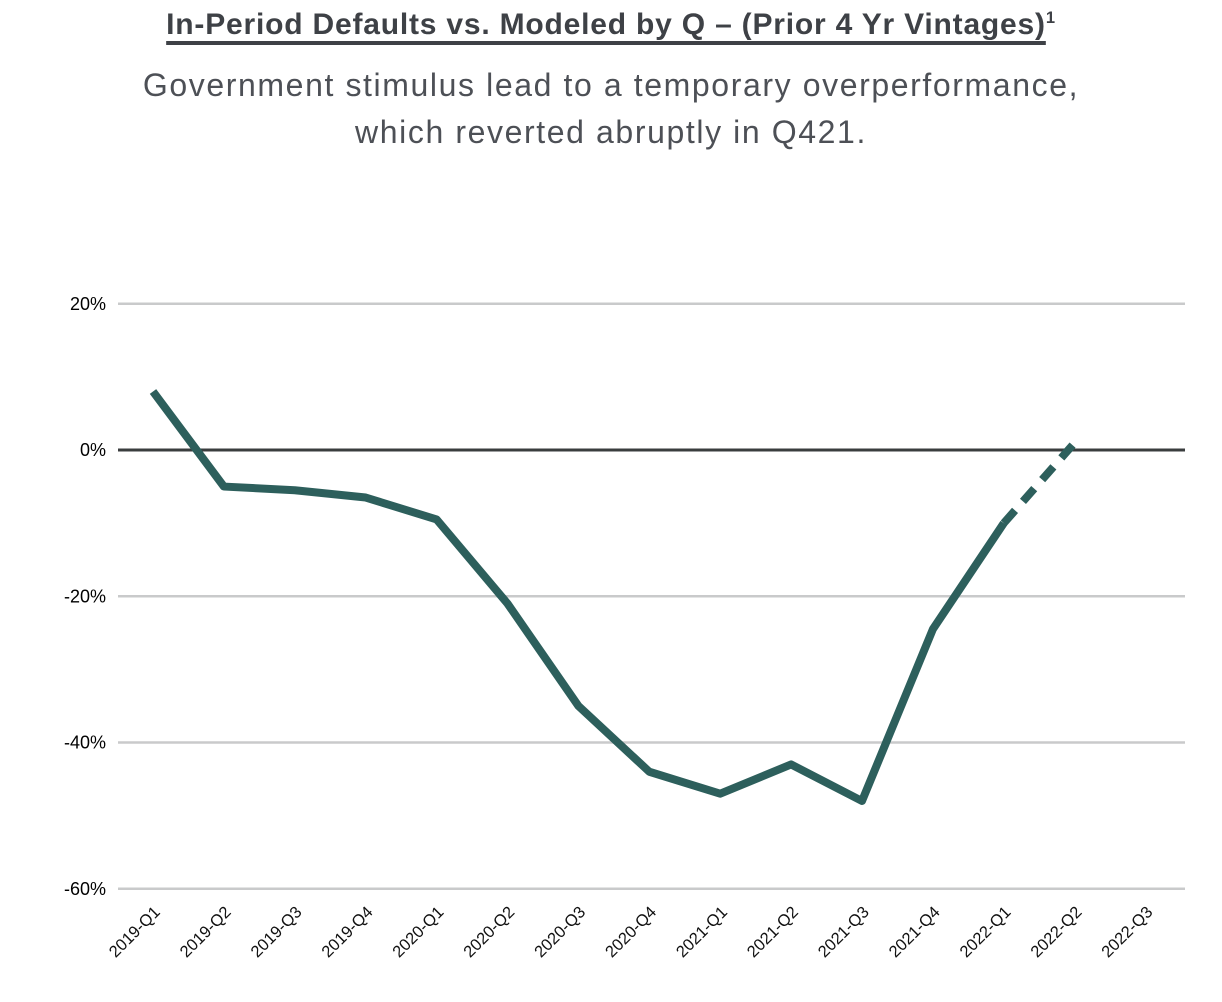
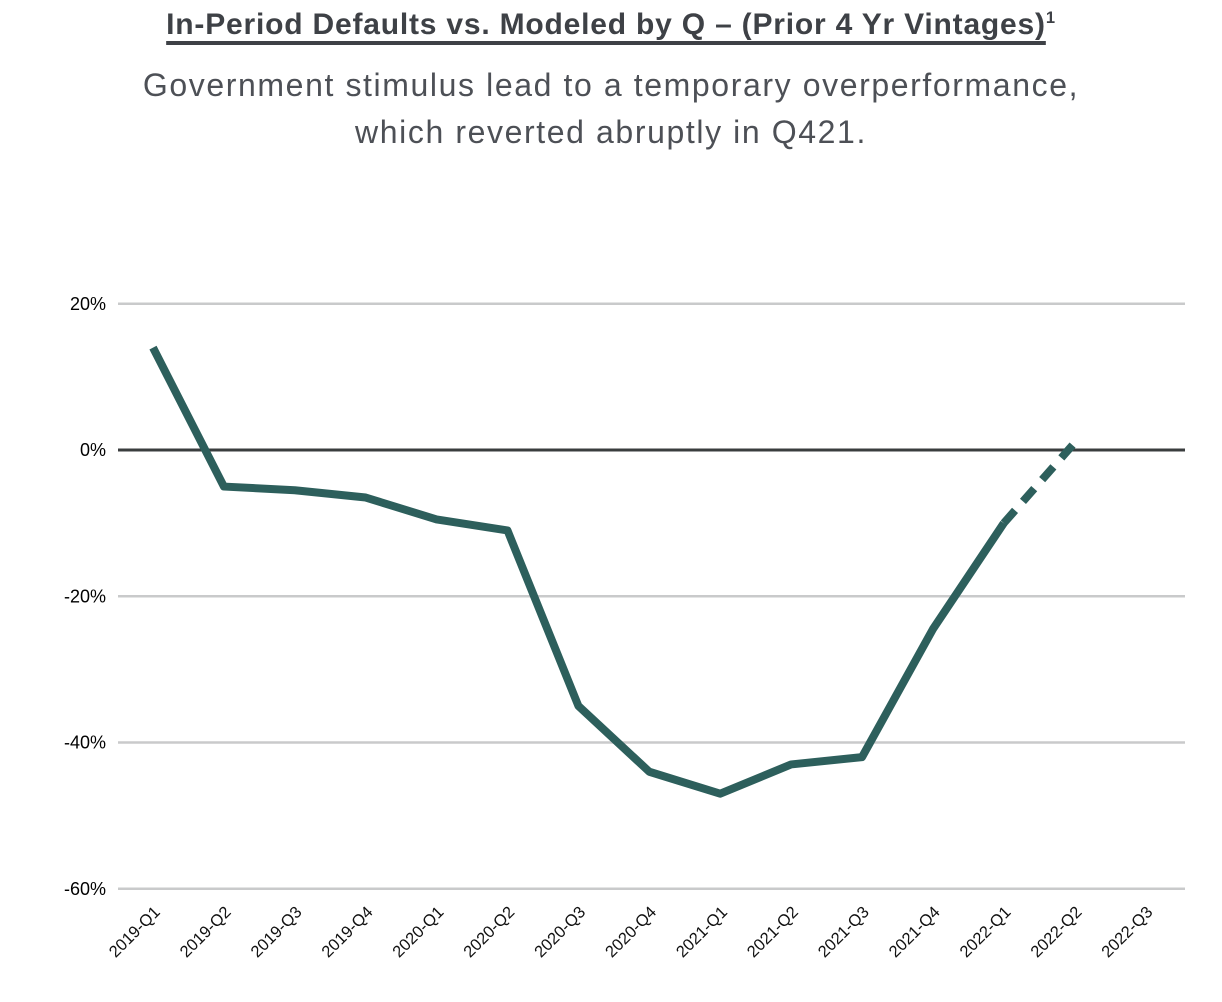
2019-Q1: 8% -> 14%
2020-Q2: -21% -> -11%
2021-Q3: -48% -> -42%
